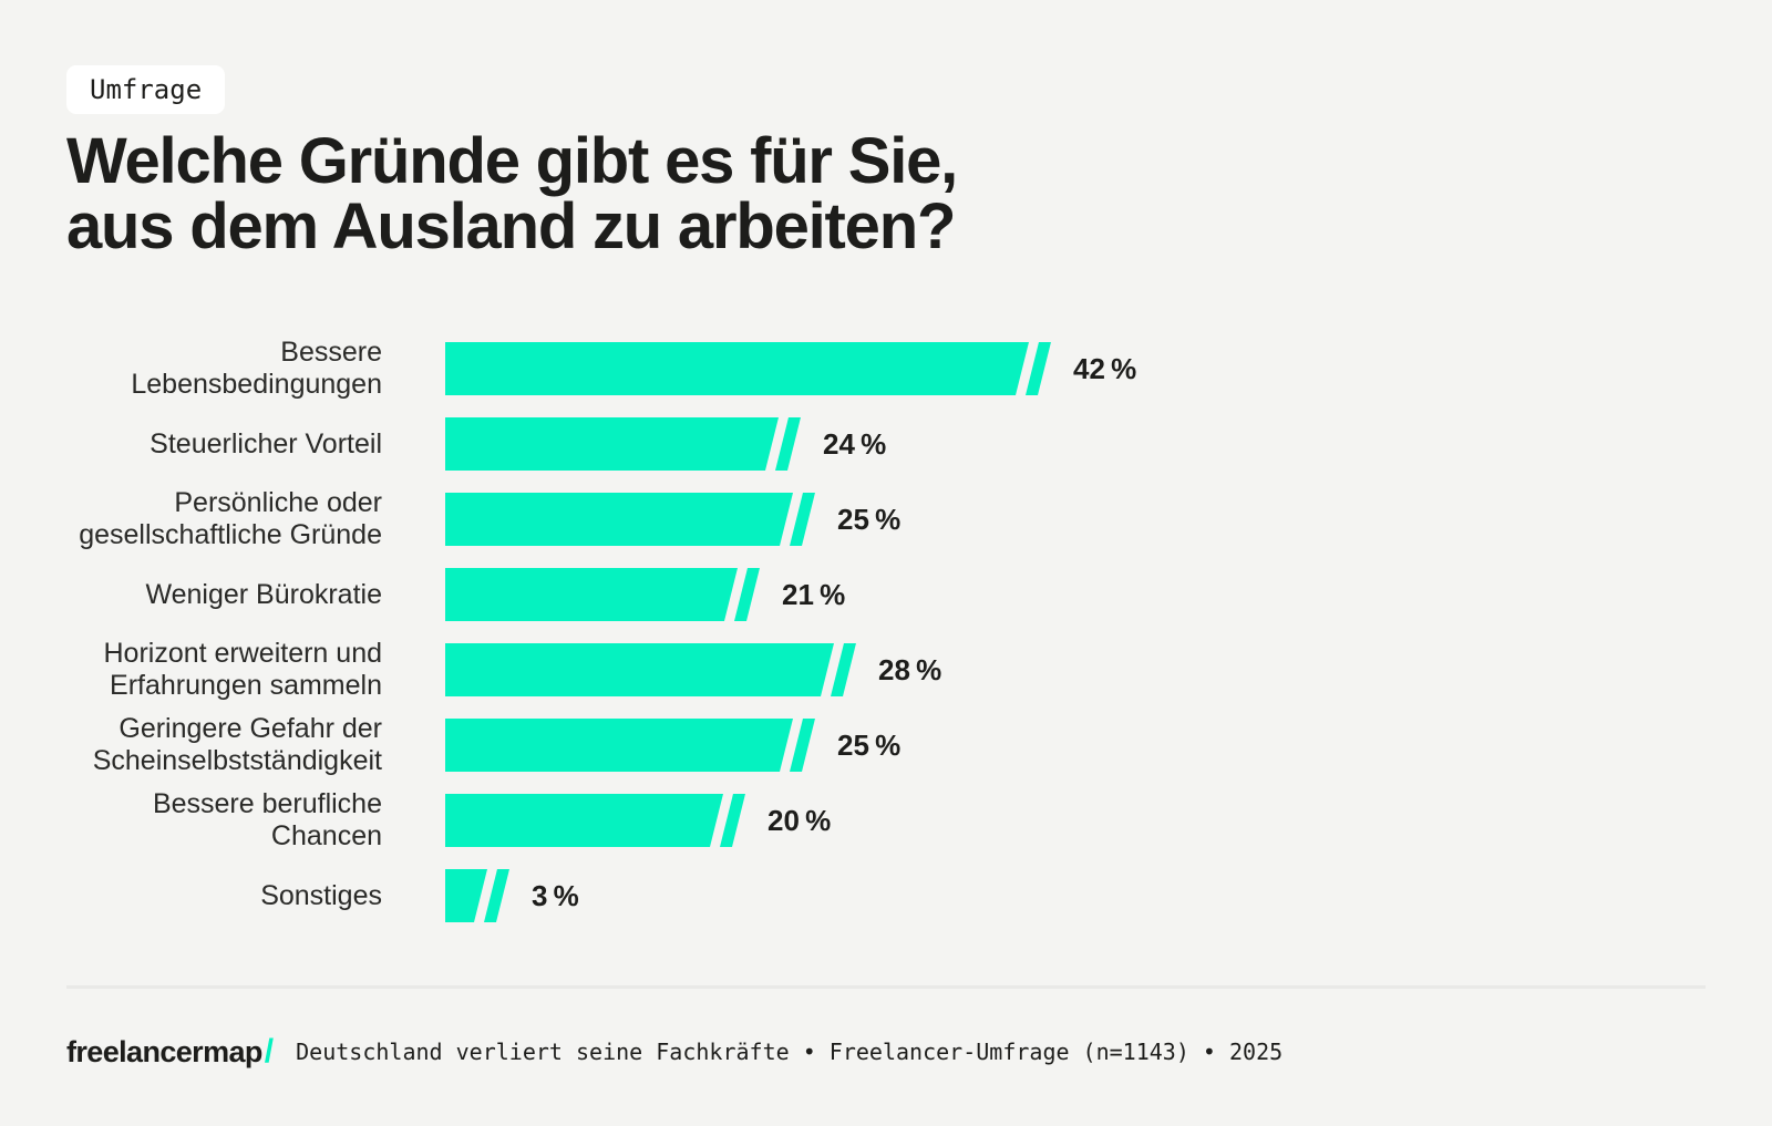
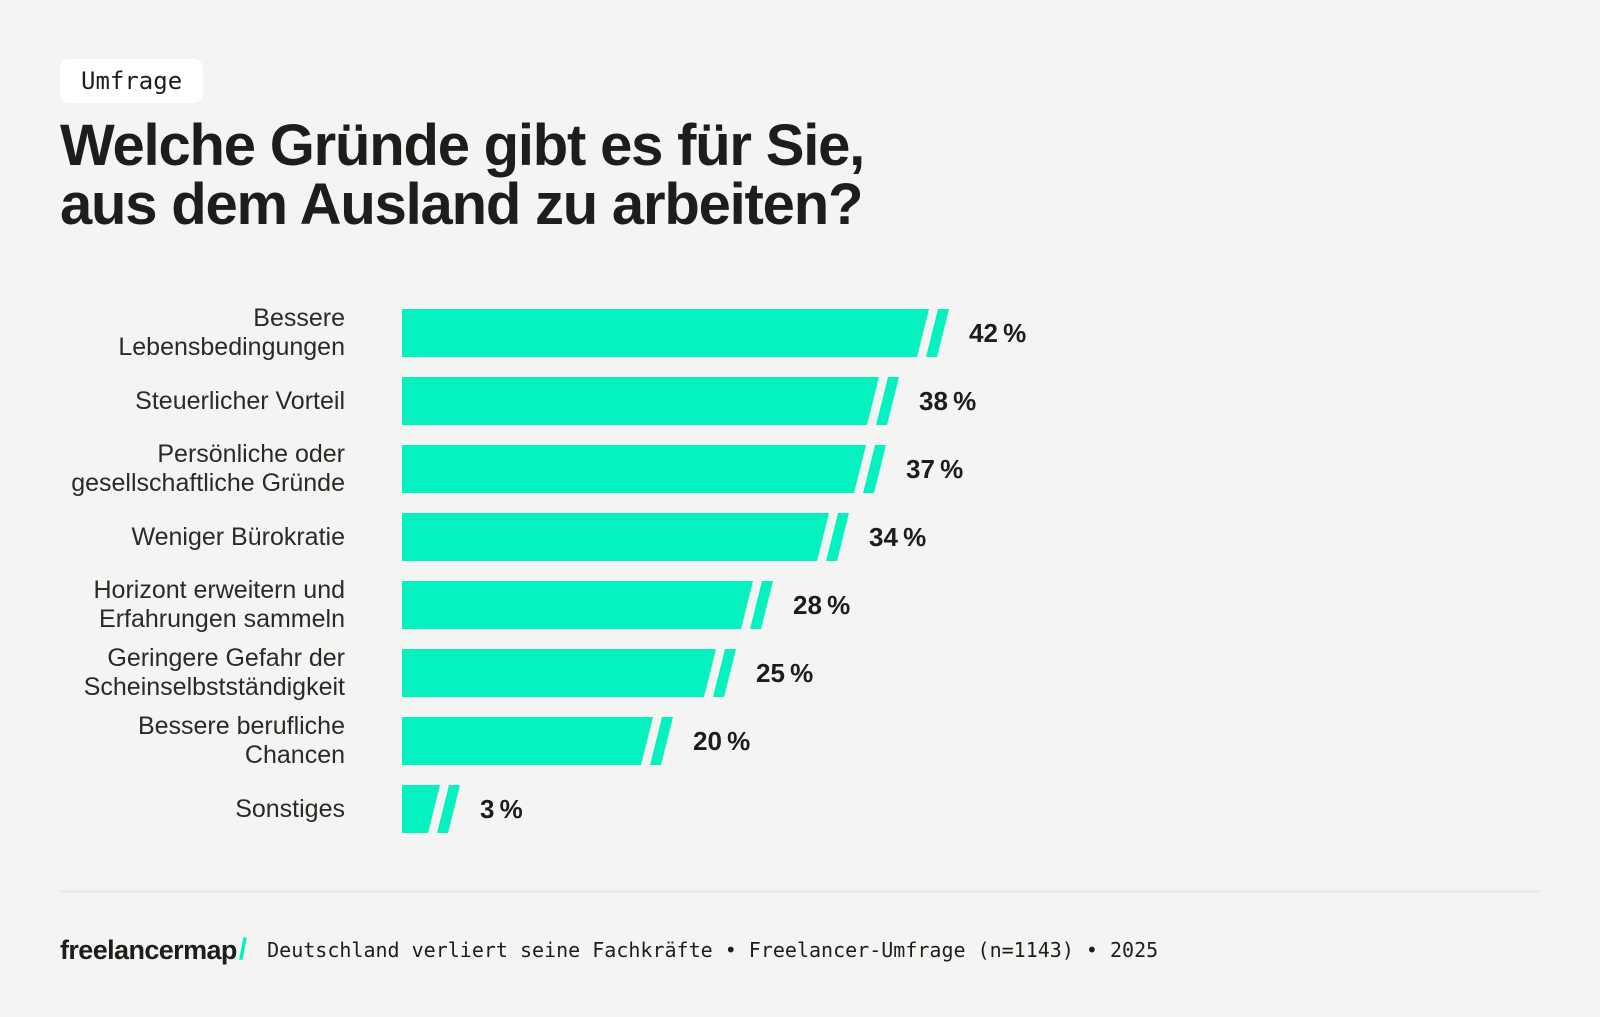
Steuerlicher Vorteil: 24 -> 38
Persönliche oder gesellschaftliche Gründe: 25 -> 37
Weniger Bürokratie: 21 -> 34
